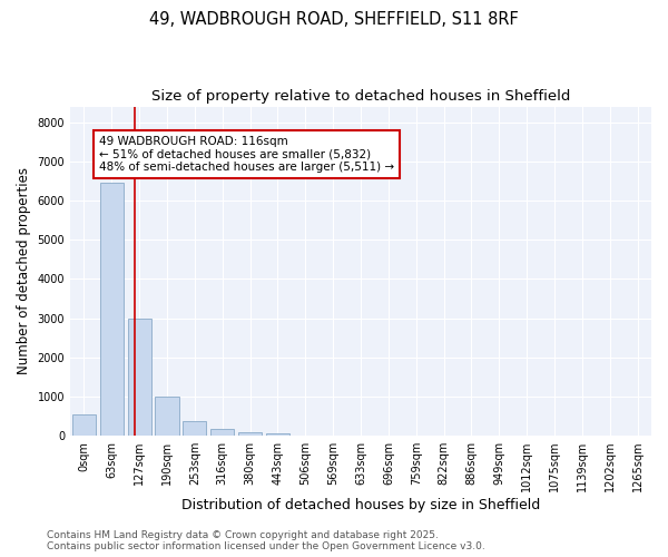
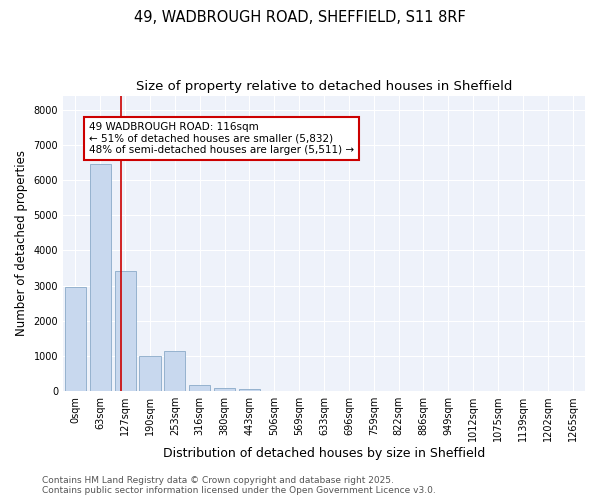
0sqm: 550 -> 2950
127sqm: 3000 -> 3400
253sqm: 380 -> 1150
